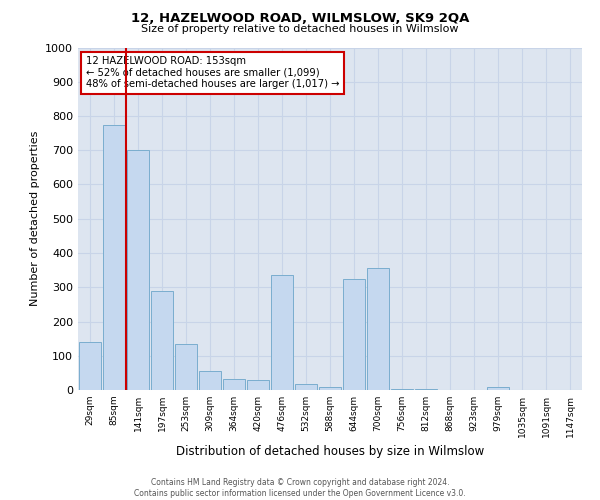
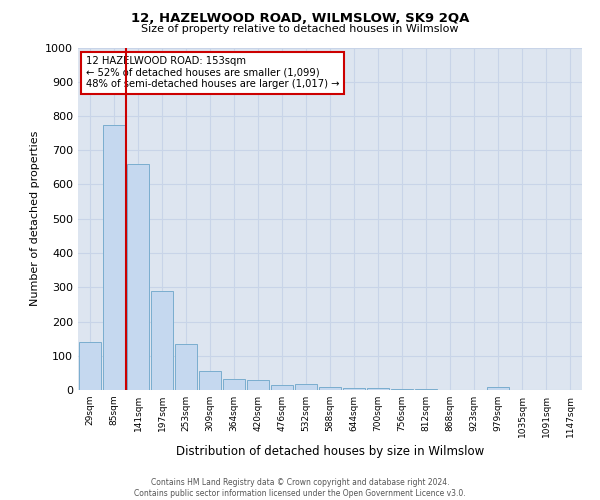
141sqm: 700 -> 660
476sqm: 335 -> 15
644sqm: 325 -> 5
700sqm: 355 -> 5
